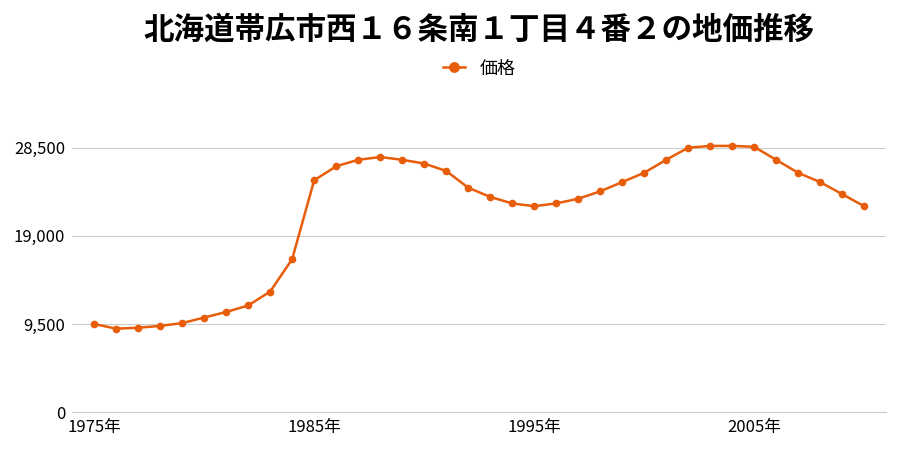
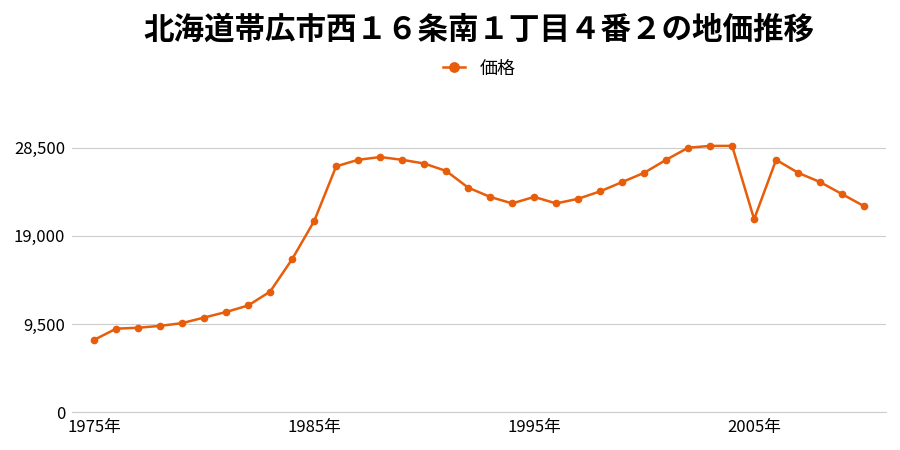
1975年: 9,500 -> 7,800
1985年: 25,000 -> 20,600
1995年: 22,200 -> 23,200
2005年: 28,600 -> 20,800
